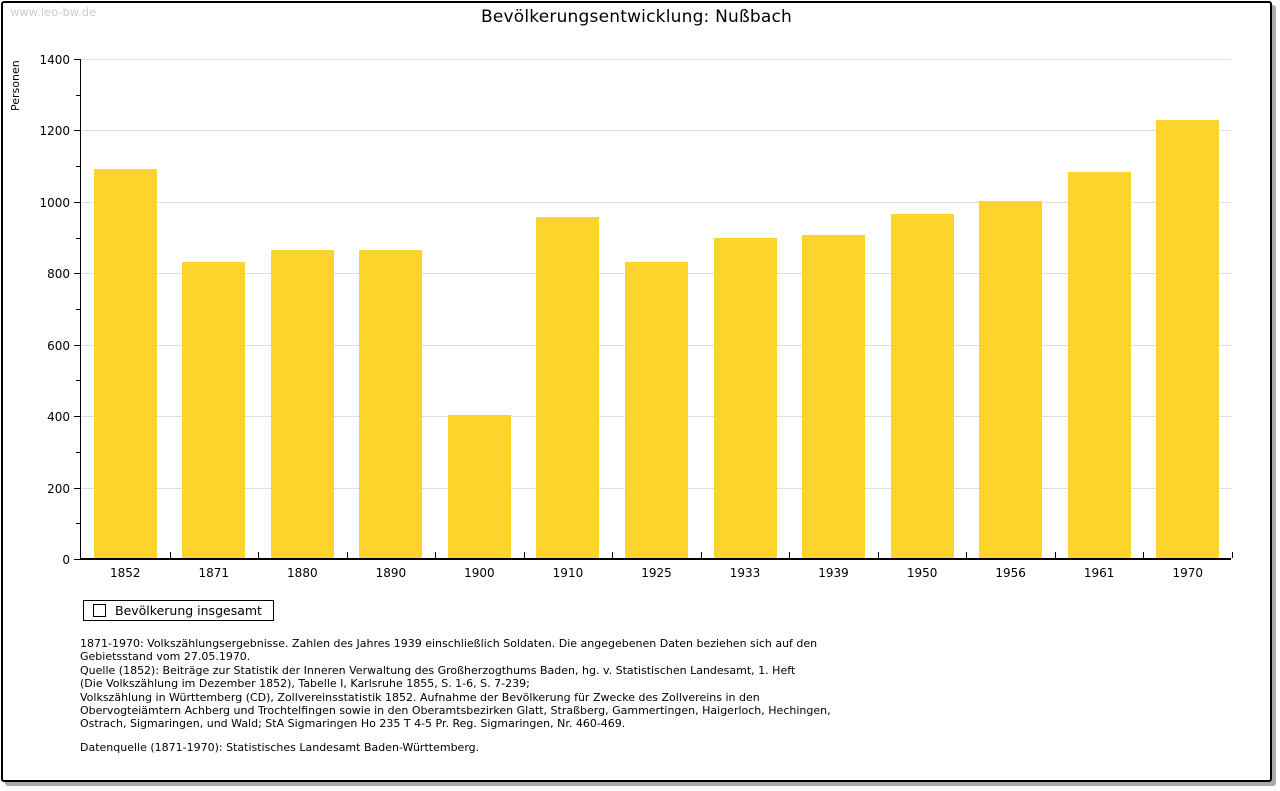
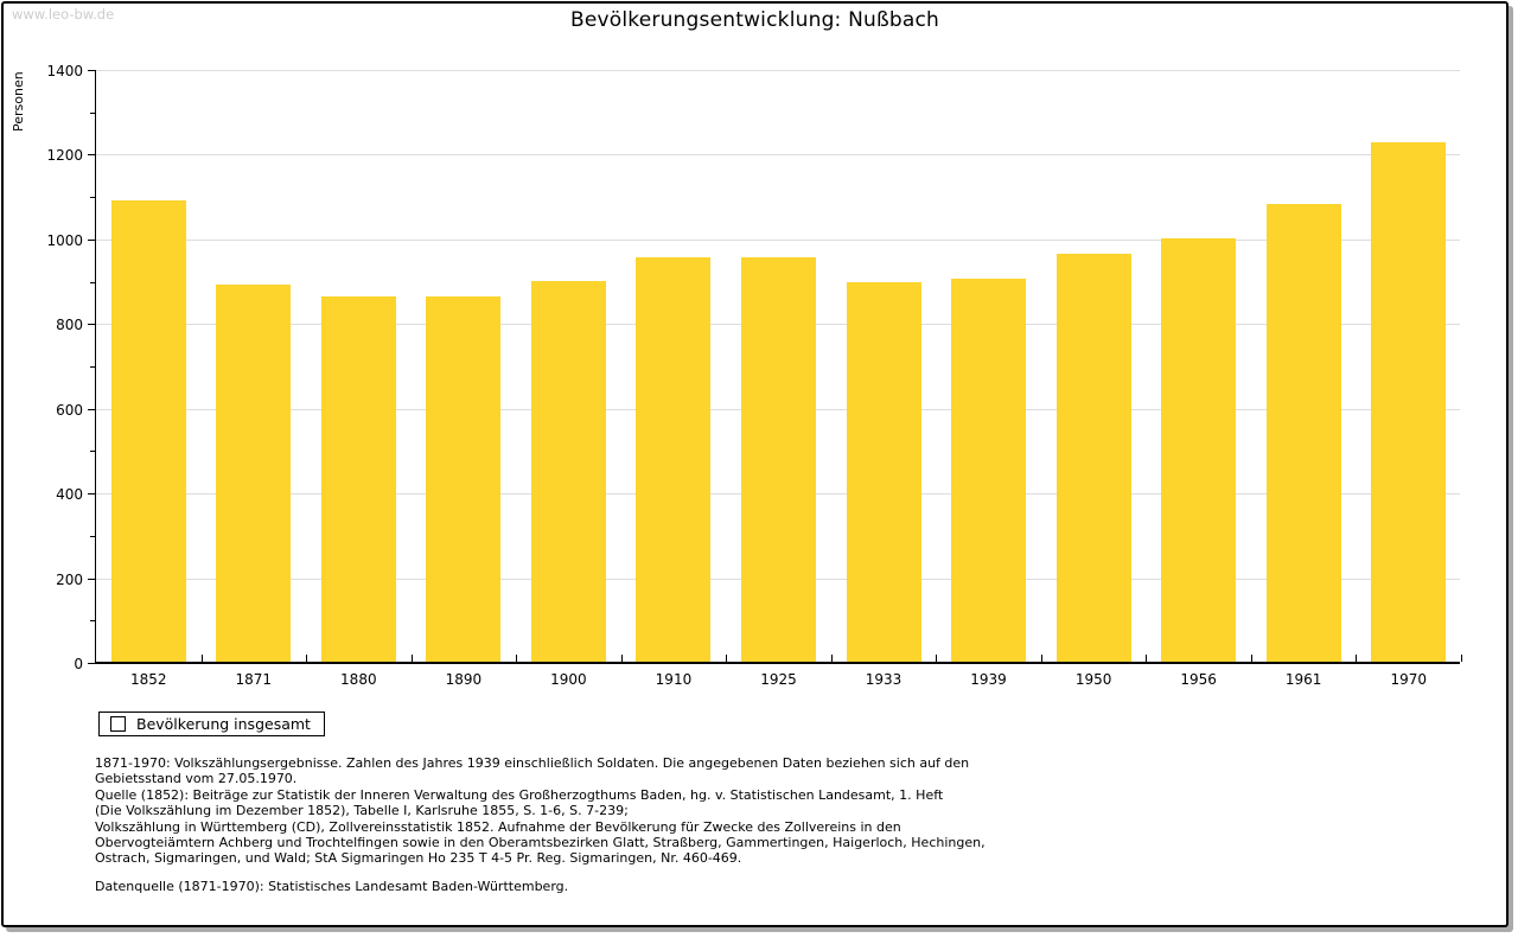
1871: 830 -> 890
1900: 400 -> 900
1925: 830 -> 950
